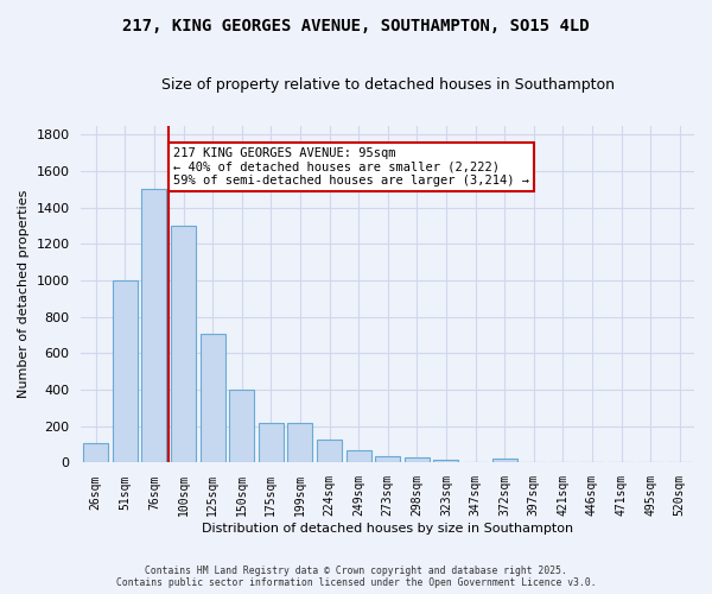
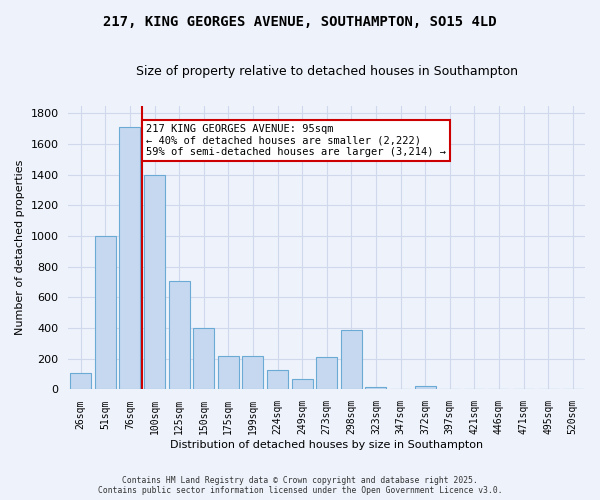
76sqm: 1500 -> 1710
100sqm: 1300 -> 1400
273sqm: 40 -> 210
298sqm: 30 -> 390
